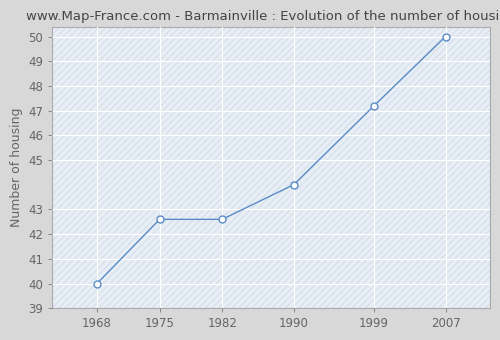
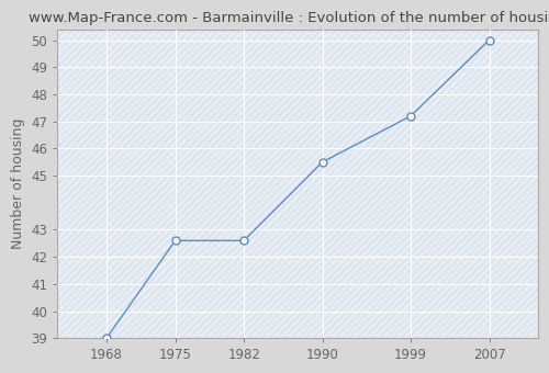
1968: 40.0 -> 39.0
1990: 44.0 -> 45.5
